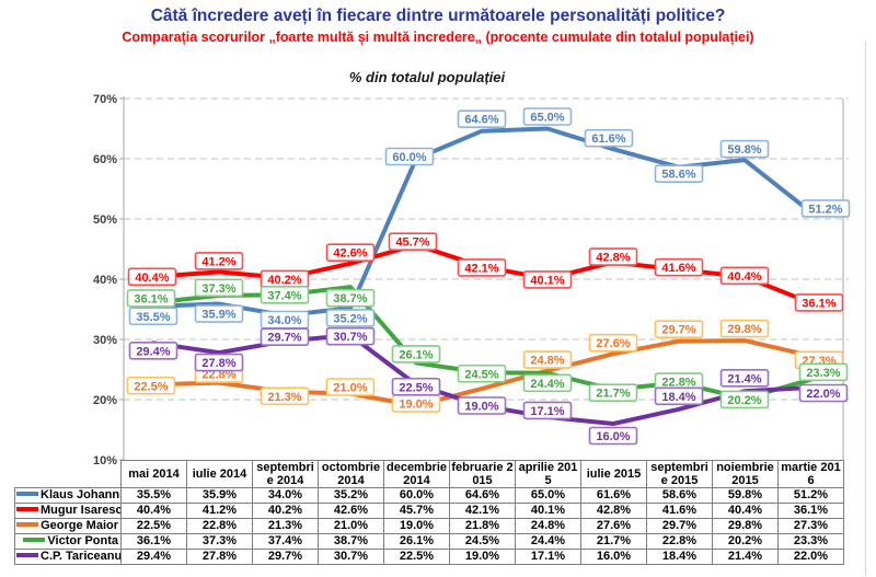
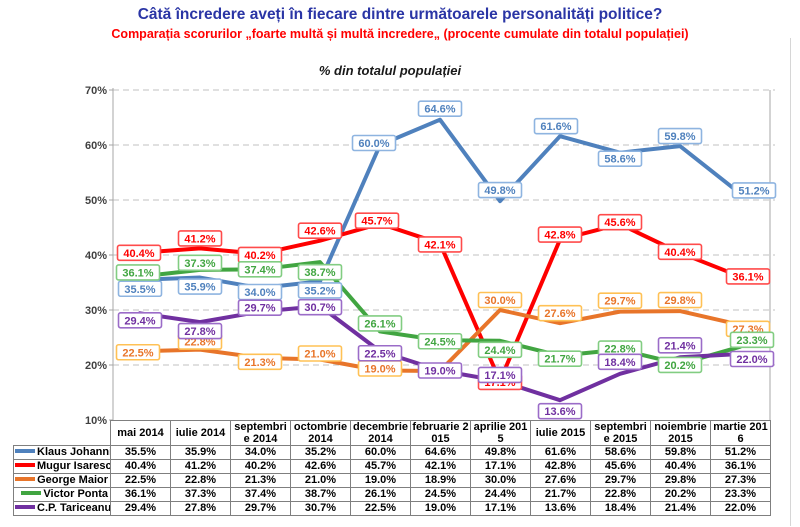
George Maior/februarie 2015: 21.8% -> 18.9%
Klaus Johannis/aprilie 2015: 65.0% -> 49.8%
Mugur Isarescu/aprilie 2015: 40.1% -> 17.1%
George Maior/aprilie 2015: 24.8% -> 30.0%
C.P. Tariceanu/iulie 2015: 16.0% -> 13.6%
Mugur Isarescu/septembrie 2015: 41.6% -> 45.6%
